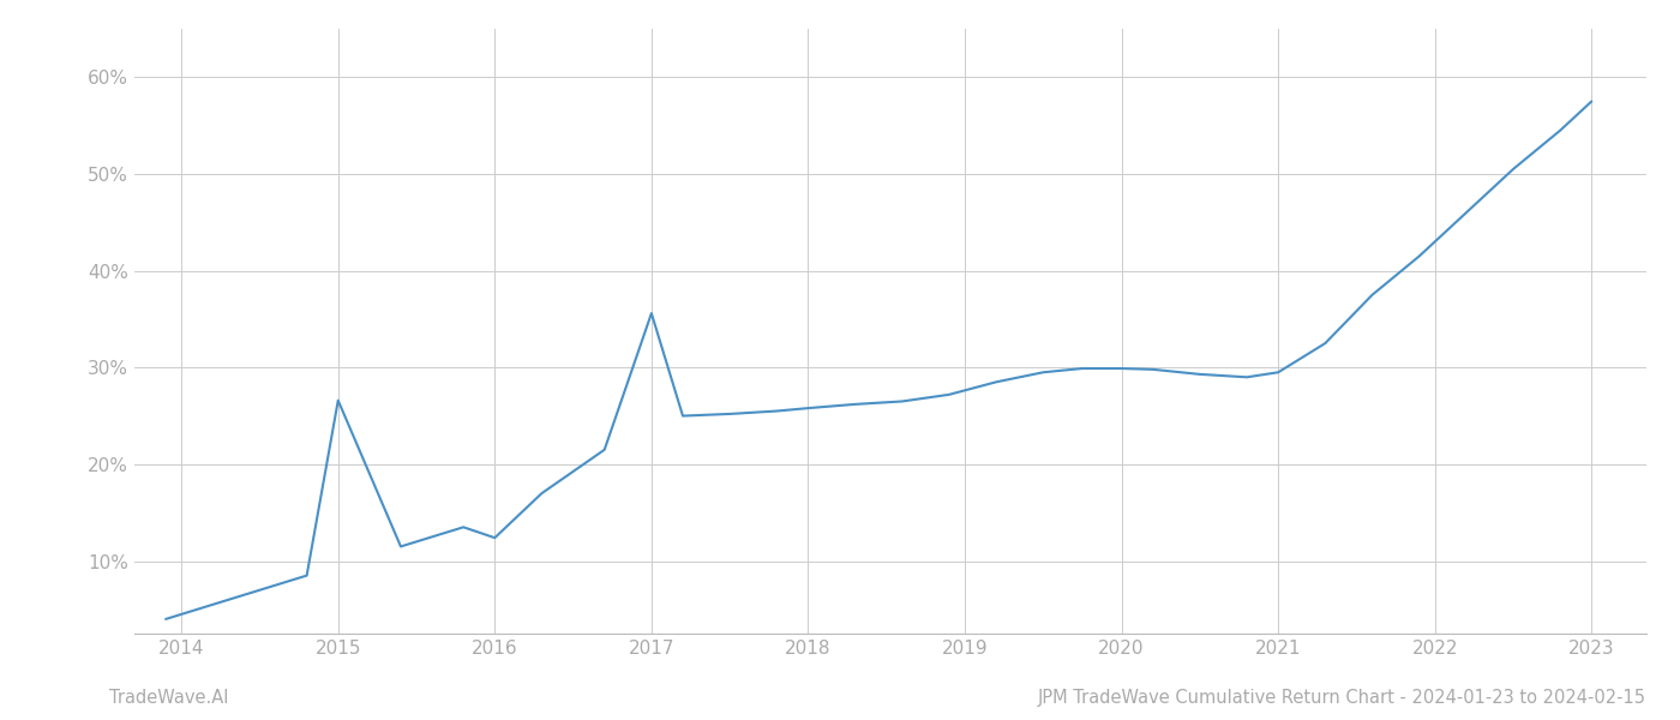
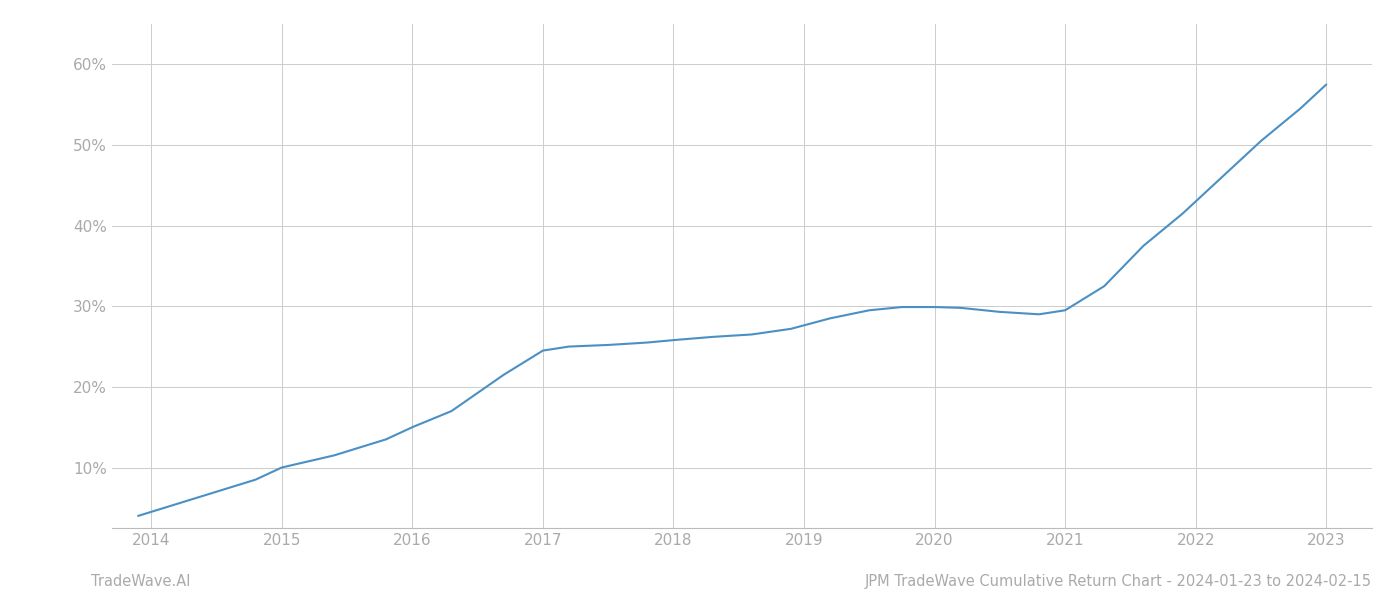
2015: 26.6% -> 10.0%
2016: 12.4% -> 15.0%
2017: 35.6% -> 24.5%
